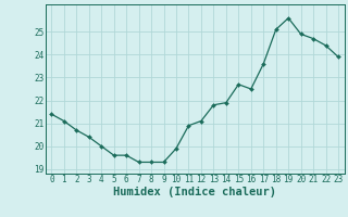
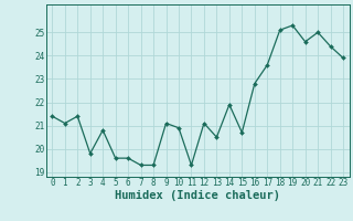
2: 20.7 -> 21.4
3: 20.4 -> 19.8
4: 20.0 -> 20.8
9: 19.3 -> 21.1
10: 19.9 -> 20.9
11: 20.9 -> 19.3
13: 21.8 -> 20.5
15: 22.7 -> 20.7
16: 22.5 -> 22.8
19: 25.6 -> 25.3
20: 24.9 -> 24.6
21: 24.7 -> 25.0
